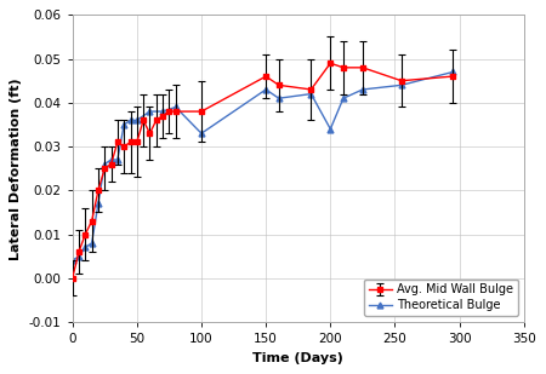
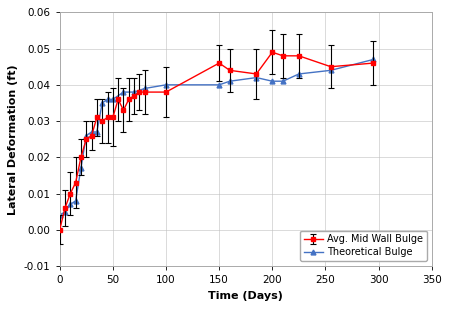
Theoretical Bulge/100: 0.033 -> 0.040
Theoretical Bulge/150: 0.043 -> 0.040
Theoretical Bulge/200: 0.034 -> 0.041
